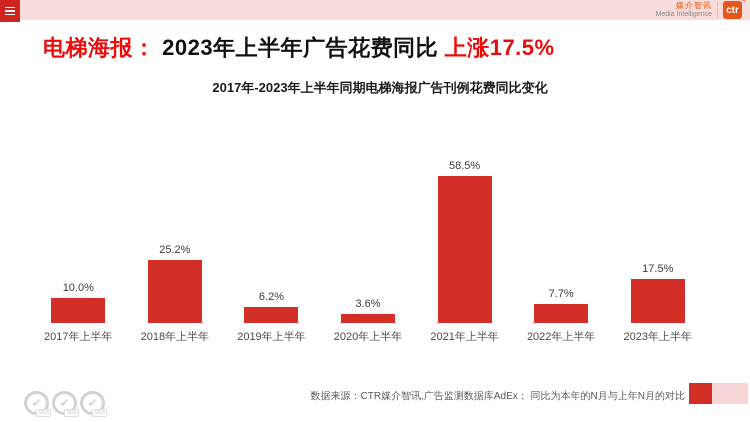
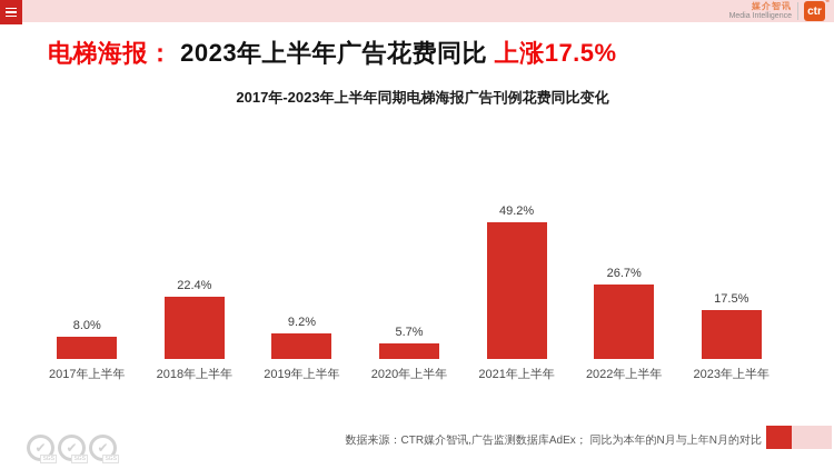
2017年上半年: 10.0% -> 8.0%
2018年上半年: 25.2% -> 22.4%
2019年上半年: 6.2% -> 9.2%
2020年上半年: 3.6% -> 5.7%
2021年上半年: 58.5% -> 49.2%
2022年上半年: 7.7% -> 26.7%
